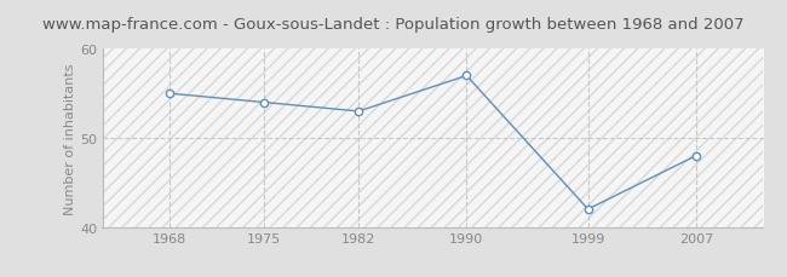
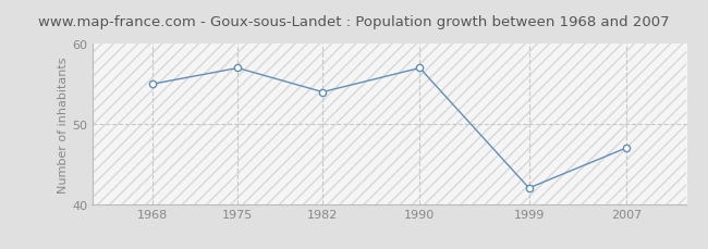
1975: 54 -> 57
1982: 53 -> 54
2007: 48 -> 47
